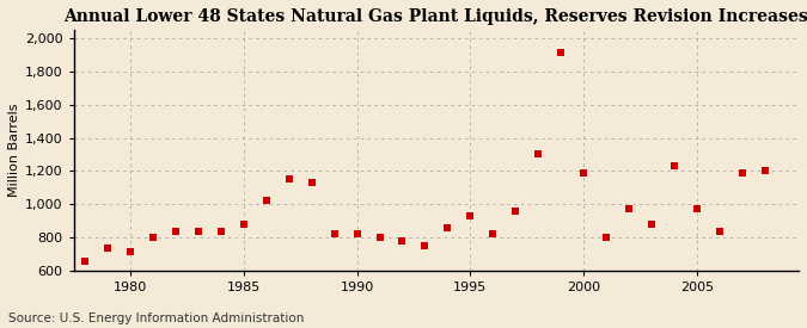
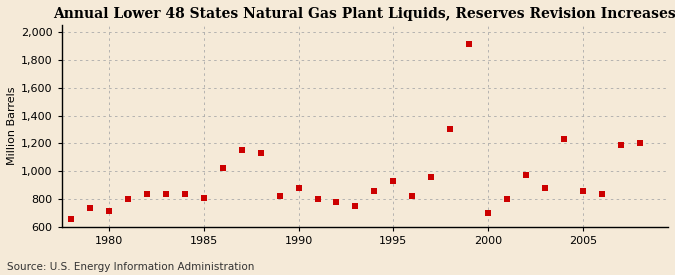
1985: 880 -> 810
1990: 820 -> 880
2000: 1,190 -> 700
2005: 970 -> 860
